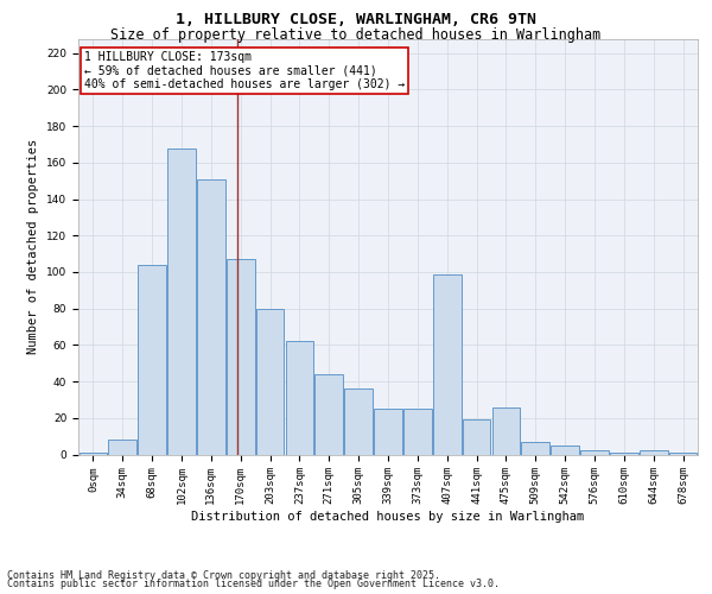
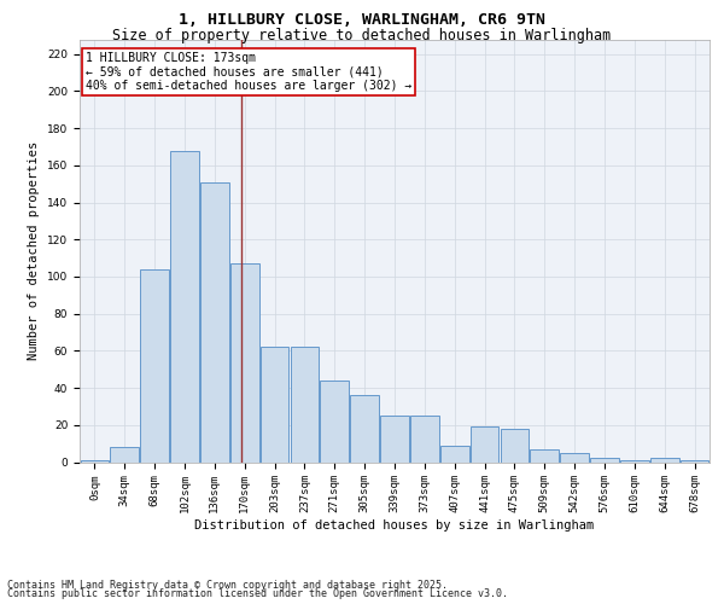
203sqm: 80 -> 62
407sqm: 99 -> 9
475sqm: 26 -> 18
